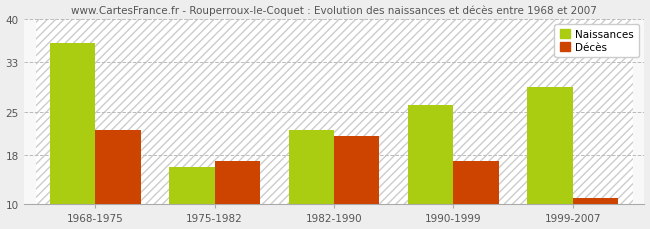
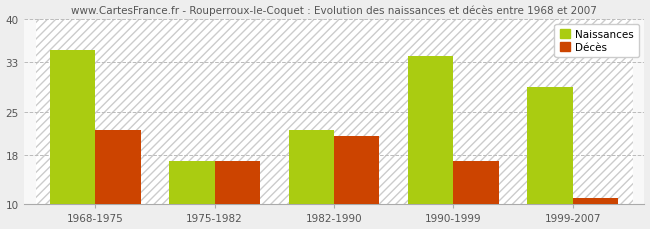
Naissances/1968-1975: 36 -> 35
Naissances/1975-1982: 16 -> 17
Naissances/1990-1999: 26 -> 34
